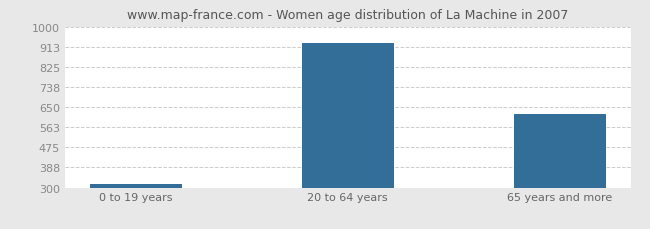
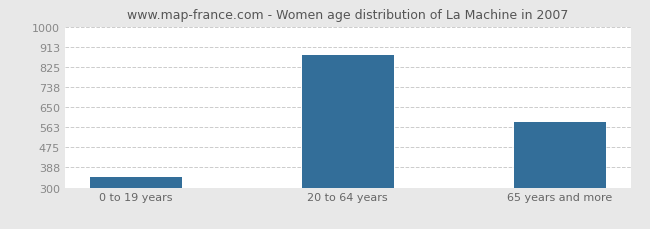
0 to 19 years: 315 -> 345
20 to 64 years: 930 -> 875
65 years and more: 620 -> 585
